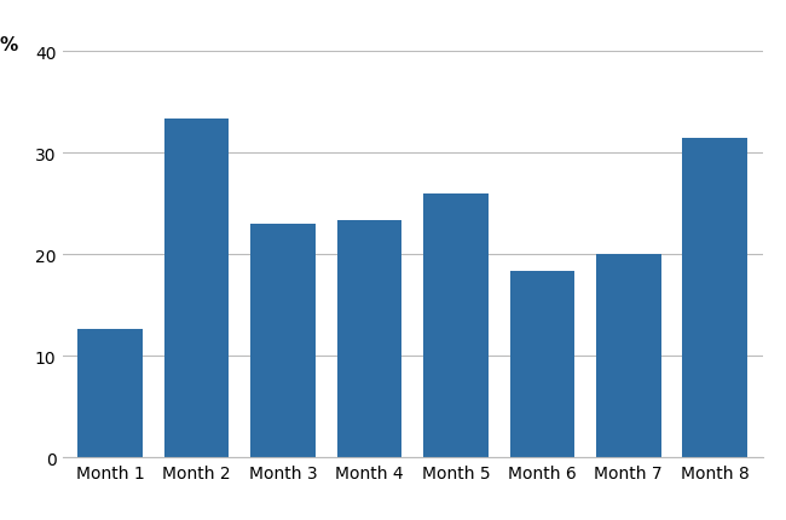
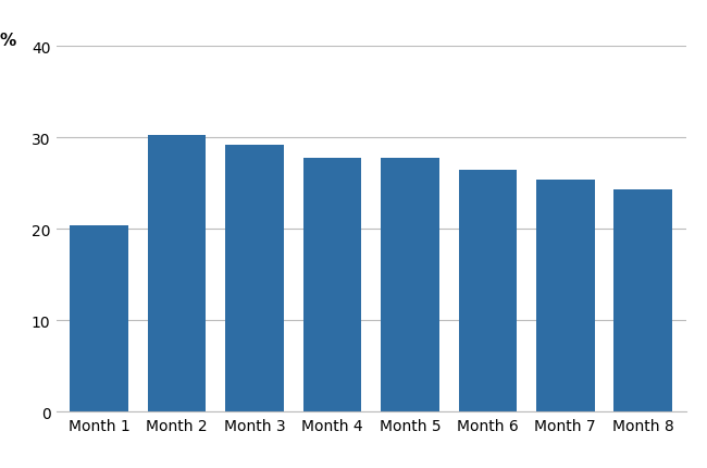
Month 1: 12.6 -> 20.4
Month 2: 33.4 -> 30.2
Month 3: 23.0 -> 29.2
Month 4: 23.4 -> 27.8
Month 5: 26.0 -> 27.8
Month 6: 18.4 -> 26.5
Month 7: 20.0 -> 25.4
Month 8: 31.4 -> 24.3
